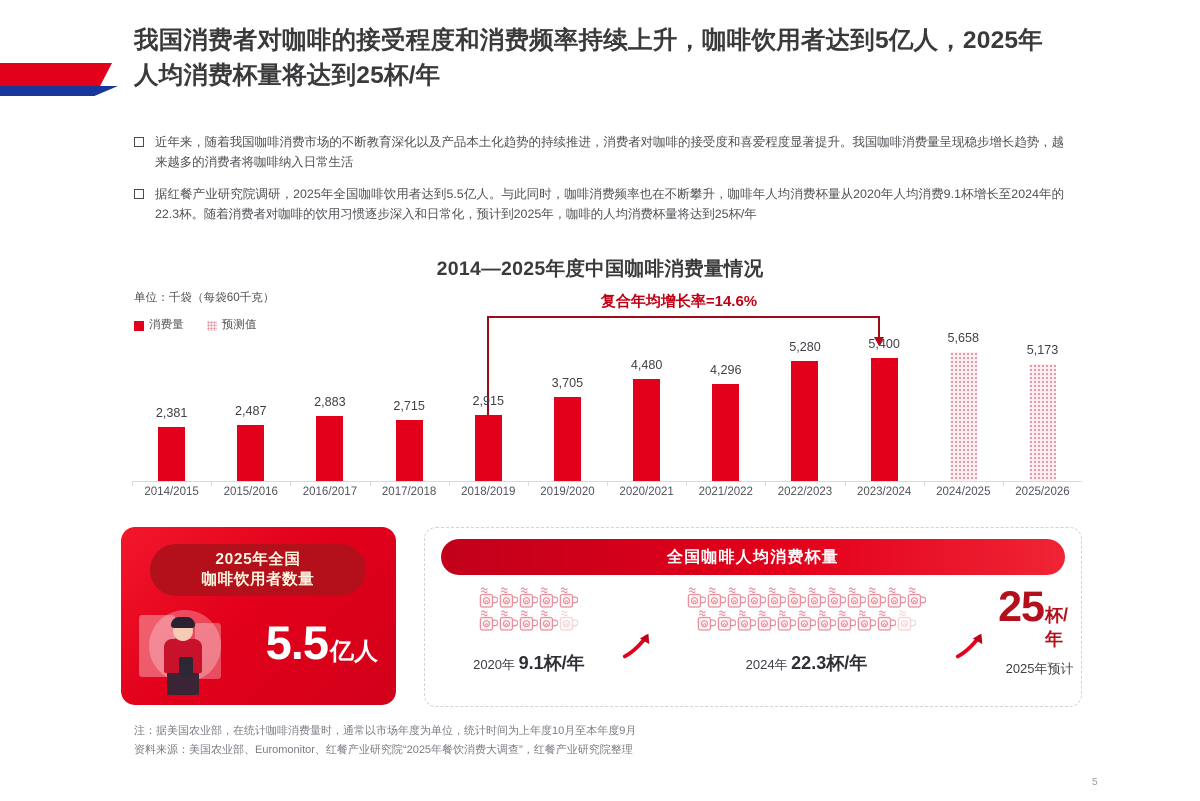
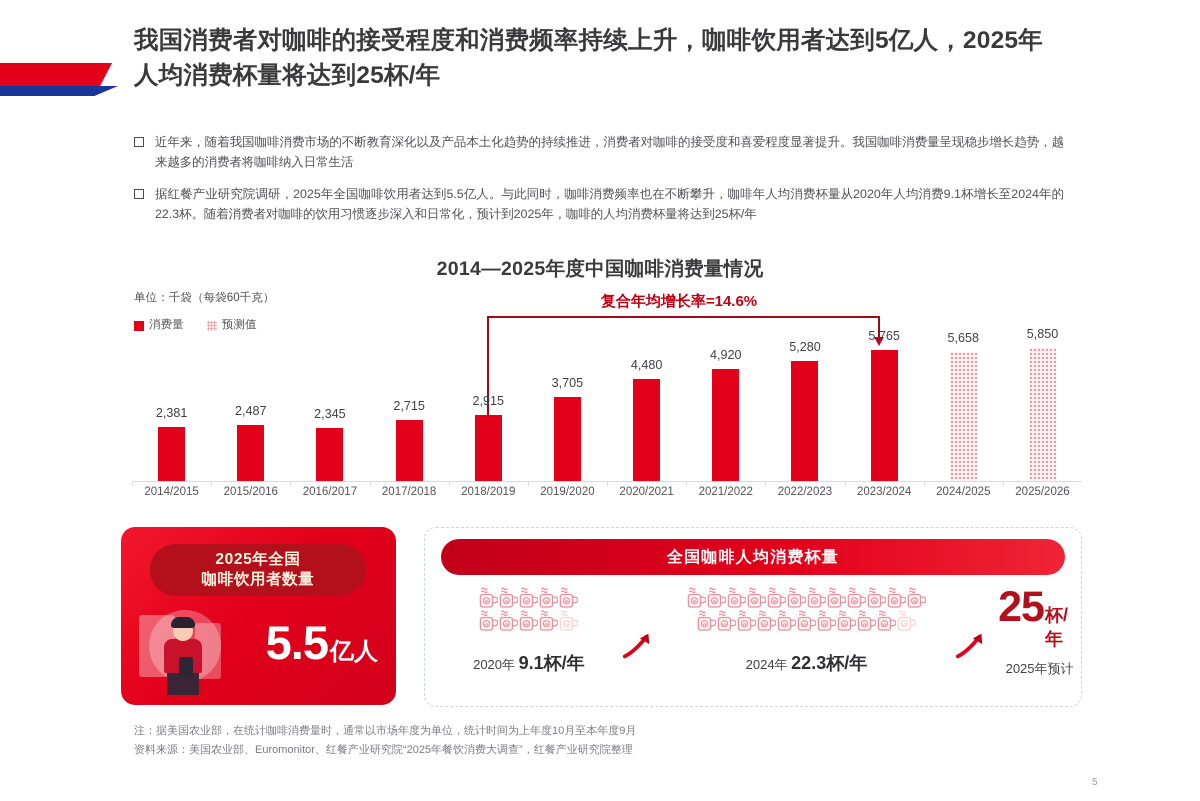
2016/2017: 2,883 -> 2,345
2021/2022: 4,296 -> 4,920
2023/2024: 5,400 -> 5,765
2025/2026: 5,173 -> 5,850
